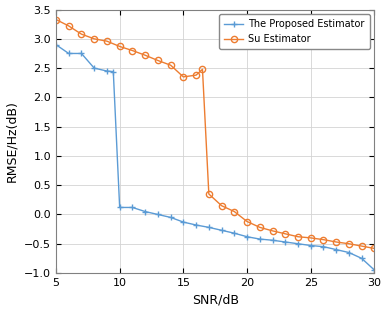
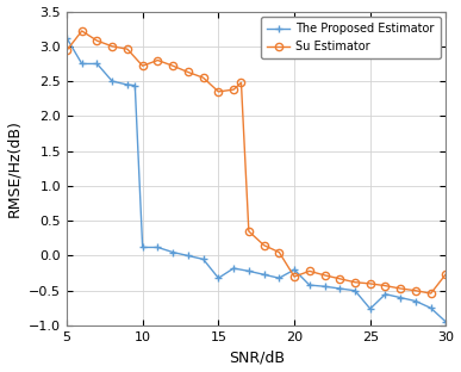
The Proposed Estimator/5: 2.90 -> 3.12
Su Estimator/5: 3.33 -> 2.94
Su Estimator/10: 2.87 -> 2.72
The Proposed Estimator/15: -0.13 -> -0.32
The Proposed Estimator/20: -0.38 -> -0.20
Su Estimator/20: -0.12 -> -0.30
The Proposed Estimator/25: -0.53 -> -0.76
Su Estimator/30: -0.58 -> -0.26
